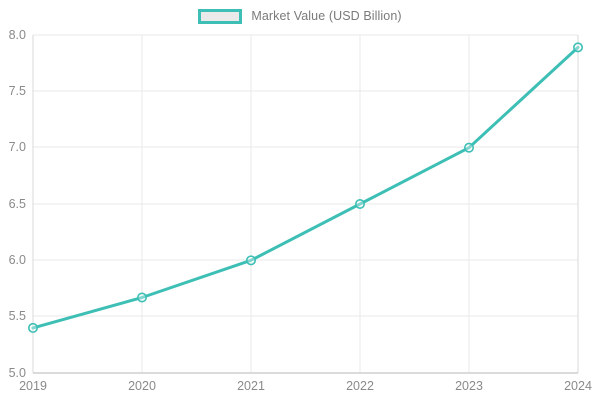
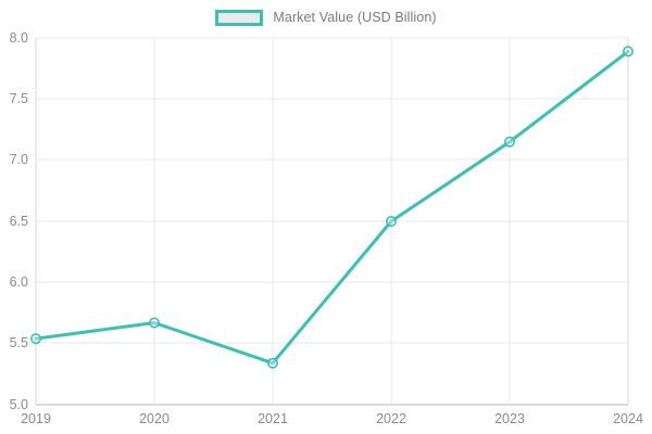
2019: 5.40 -> 5.54
2021: 6.00 -> 5.34
2023: 7.00 -> 7.15
